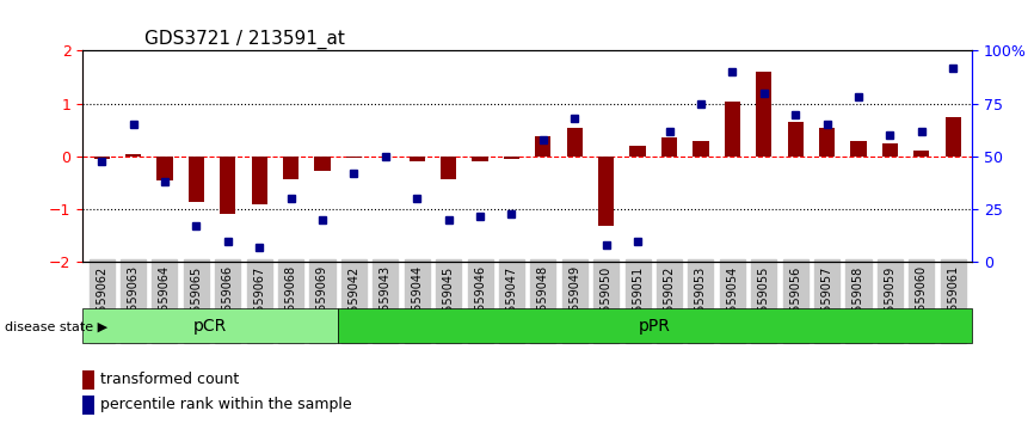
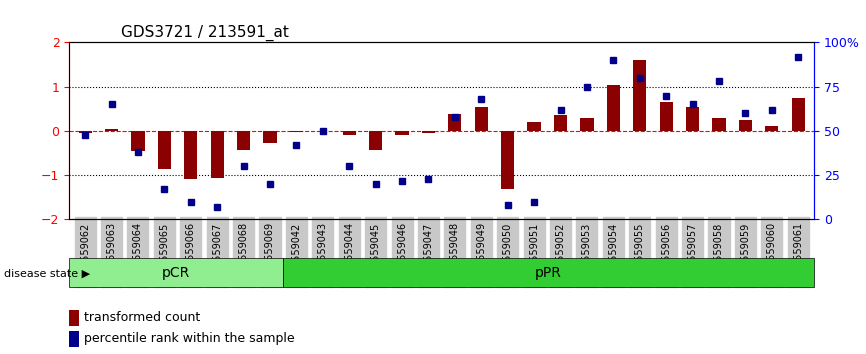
GSM559067: -0.90 -> -1.07
